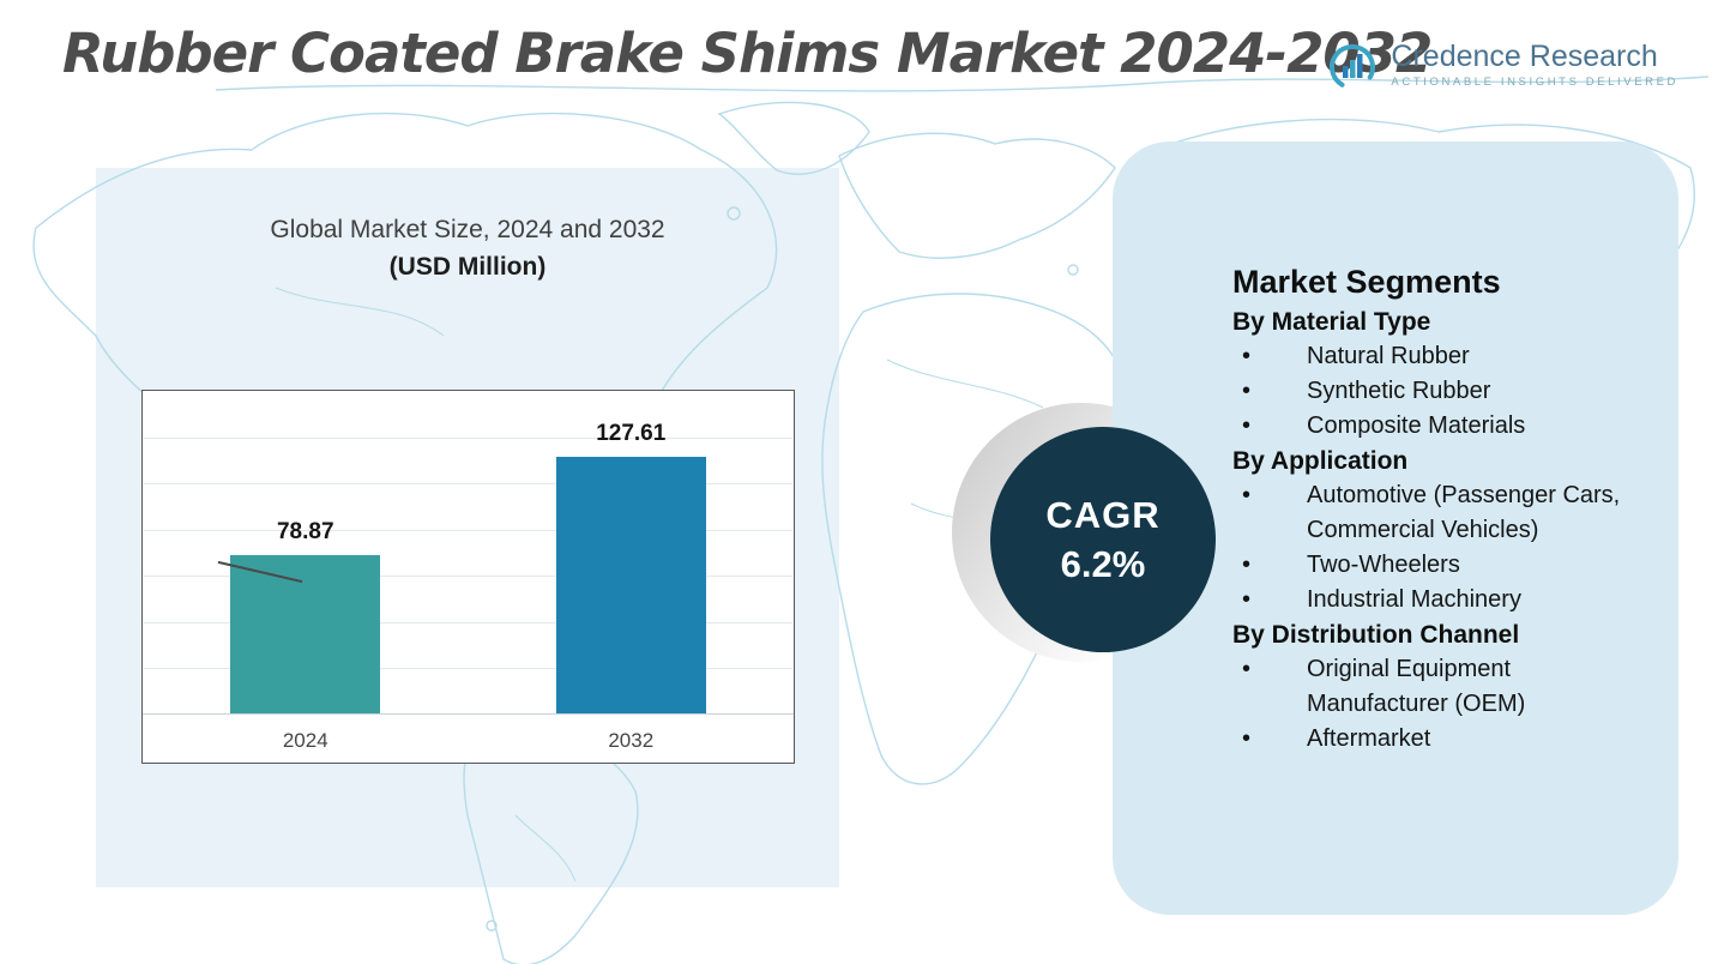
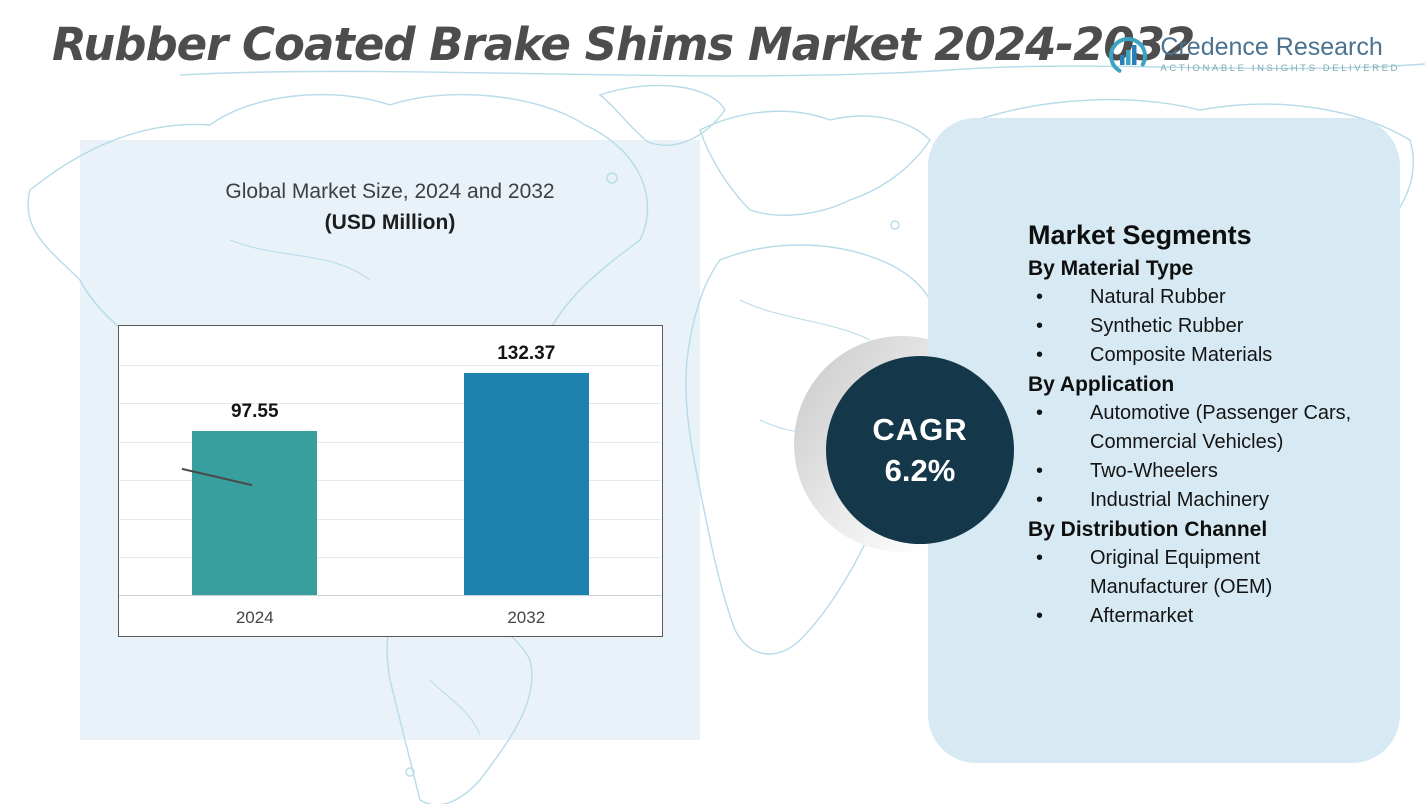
2024: 78.87 -> 97.55
2032: 127.61 -> 132.37
